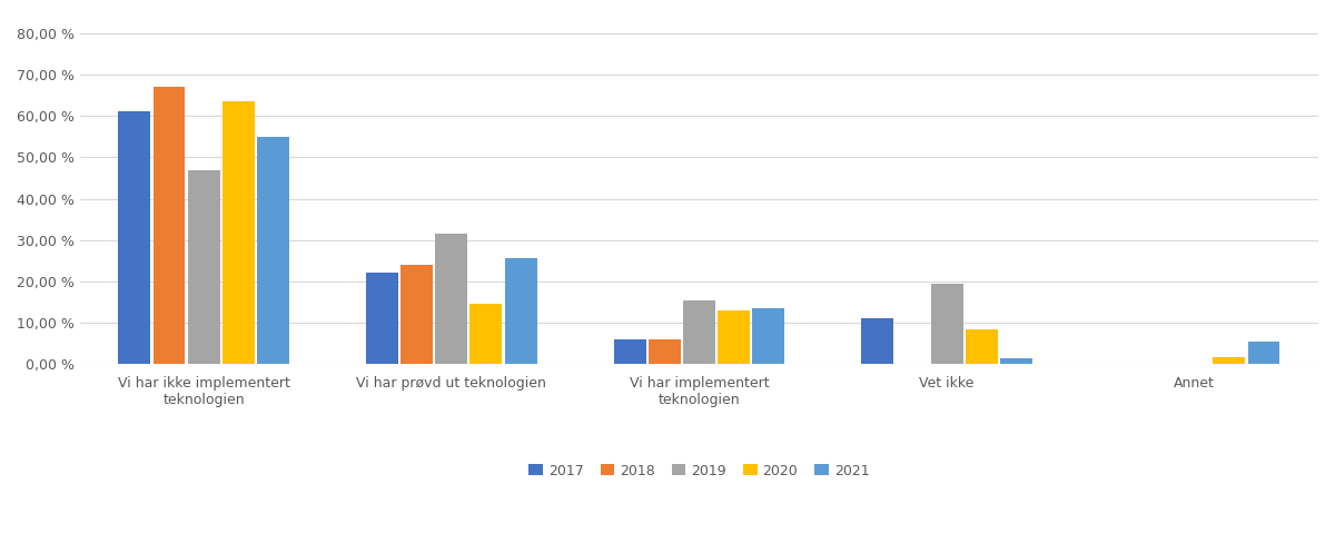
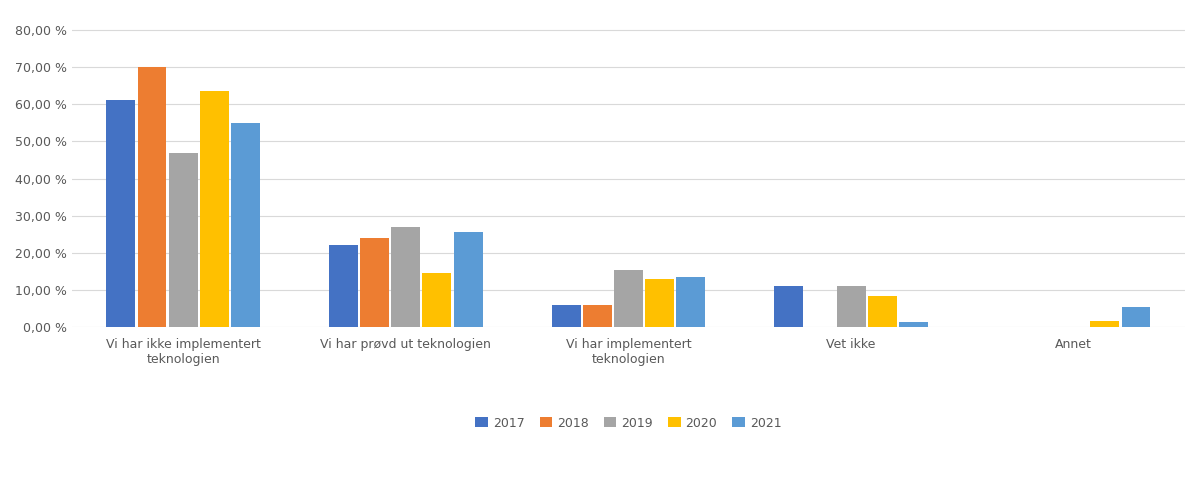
2018/Vi har ikke implementert teknologien: 67 % -> 70 %
2019/Vi har prøvd ut teknologien: 31,5 % -> 27,0 %
2019/Vet ikke: 19,5 % -> 11,0 %
